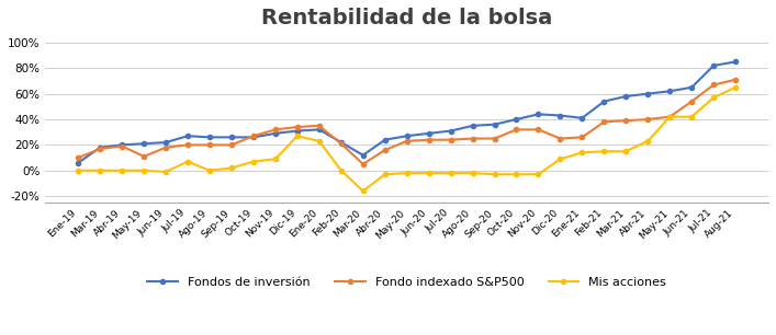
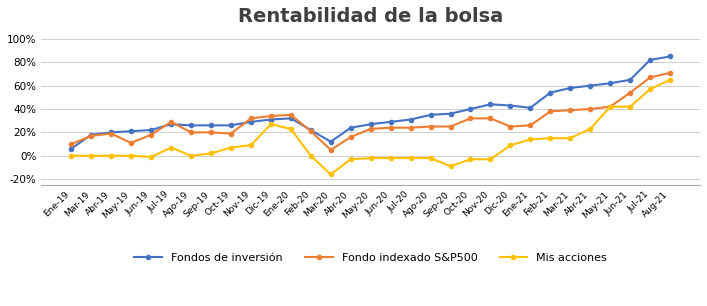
Fondo indexado S&P500/Jul-19: 20% -> 29%
Fondo indexado S&P500/Oct-19: 27% -> 19%
Mis acciones/Sep-20: -3% -> -9%
